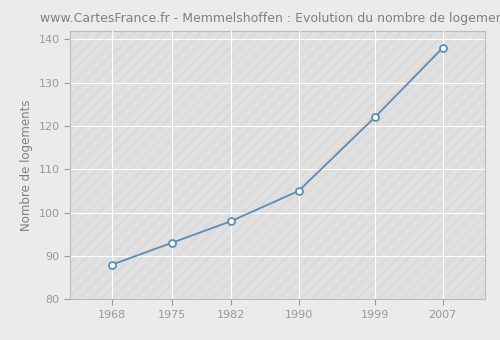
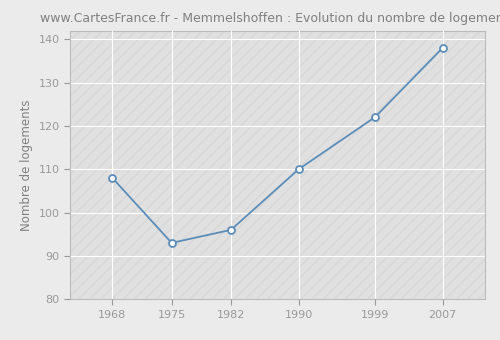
1968: 88 -> 108
1982: 98 -> 96
1990: 105 -> 110
